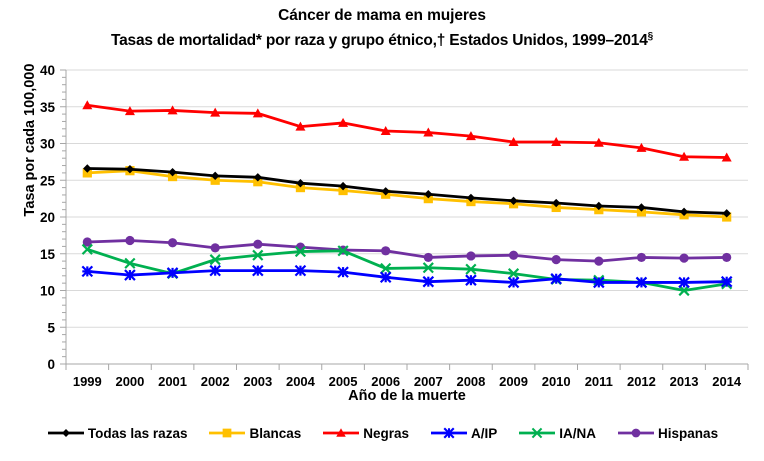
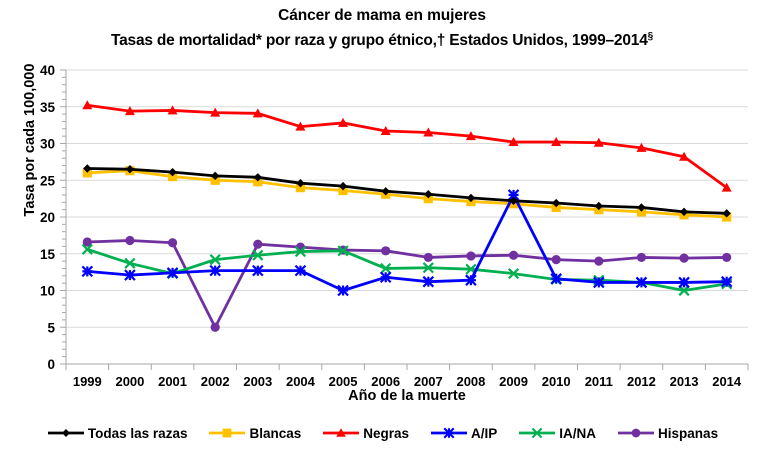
Hispanas/2002: 16 -> 5
A/IP/2005: 12 -> 10
A/IP/2009: 11 -> 23
Negras/2014: 28 -> 24
